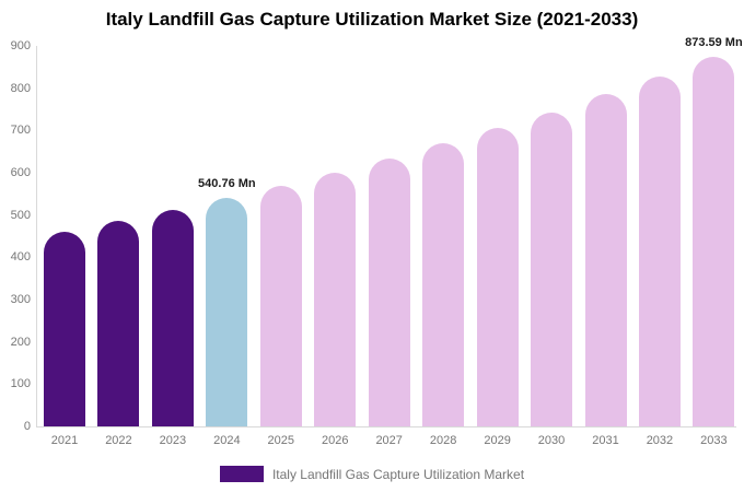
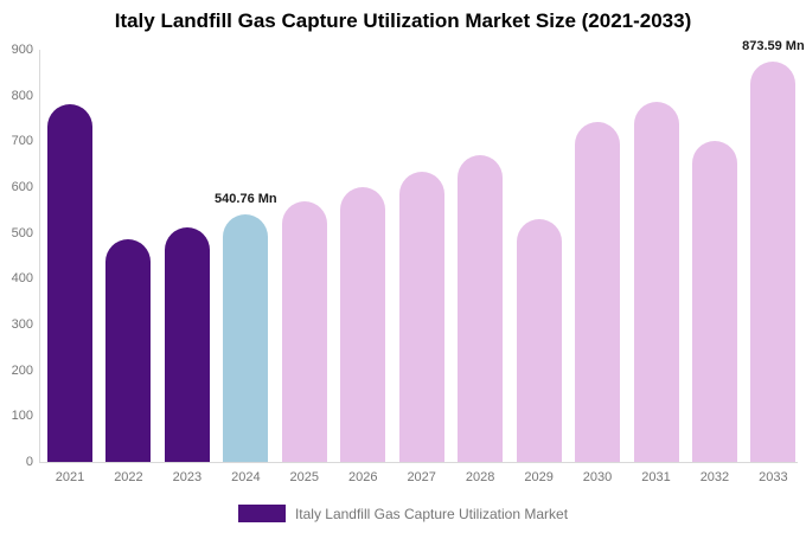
2021: 460 -> 780
2029: 700 -> 530
2032: 830 -> 700
